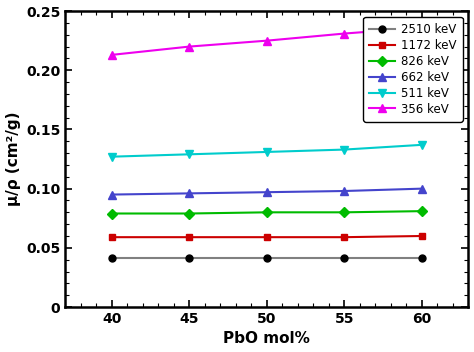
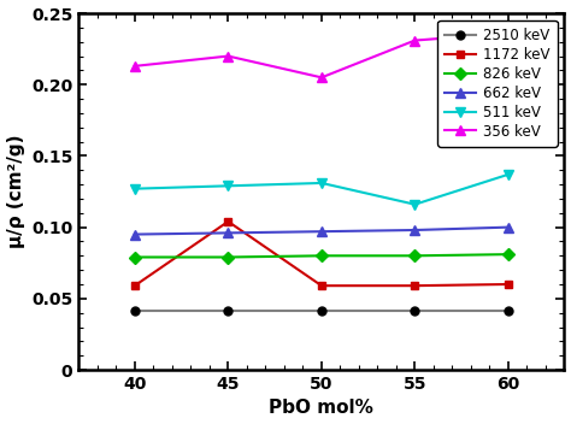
1172 keV/45: 0.059 -> 0.104
356 keV/50: 0.225 -> 0.205
511 keV/55: 0.133 -> 0.116
